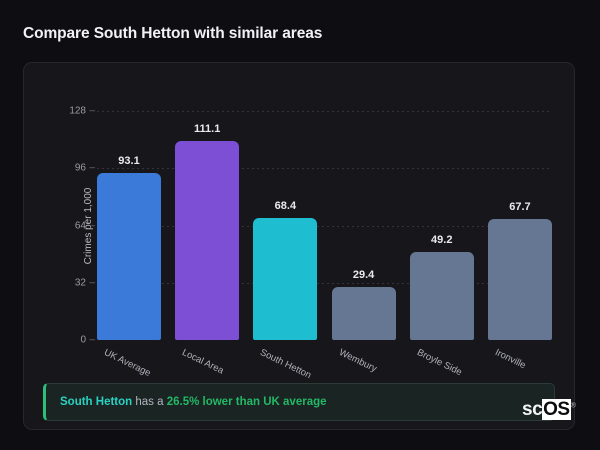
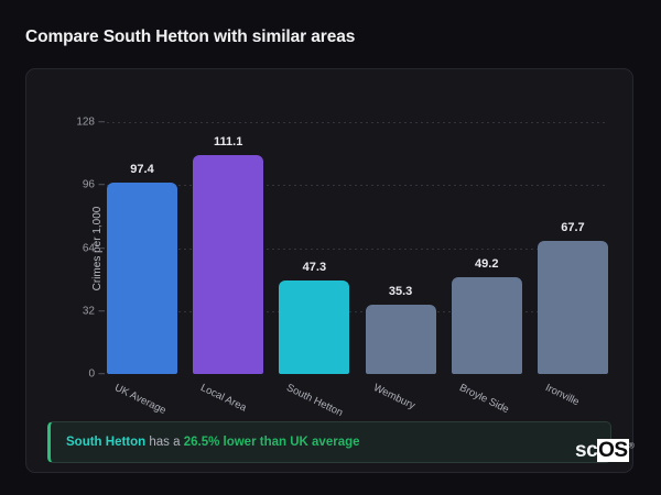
UK Average: 93.1 -> 97.4
South Hetton: 68.4 -> 47.3
Wembury: 29.4 -> 35.3
